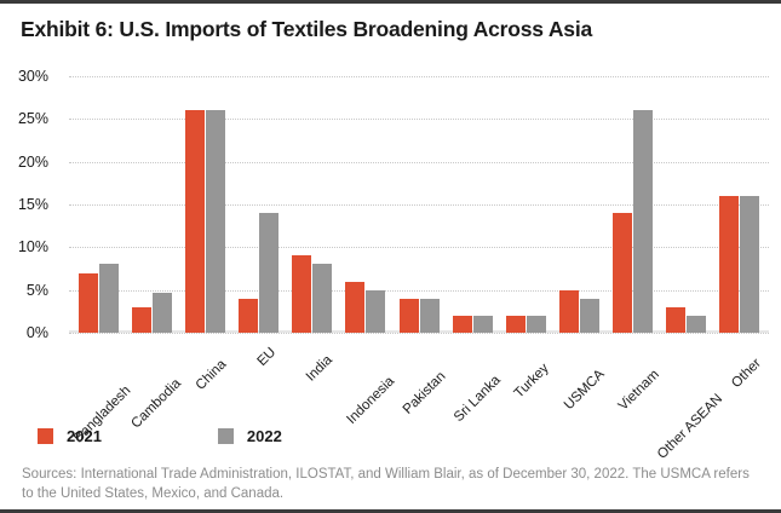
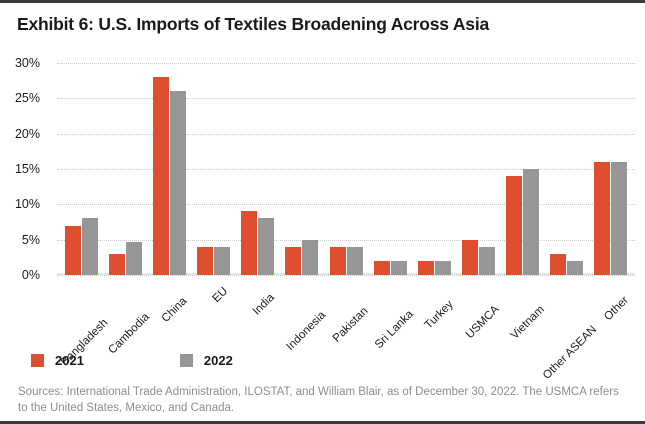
2021/China: 26% -> 28%
2022/EU: 14% -> 4%
2021/Indonesia: 6% -> 4%
2022/Vietnam: 26% -> 15%
